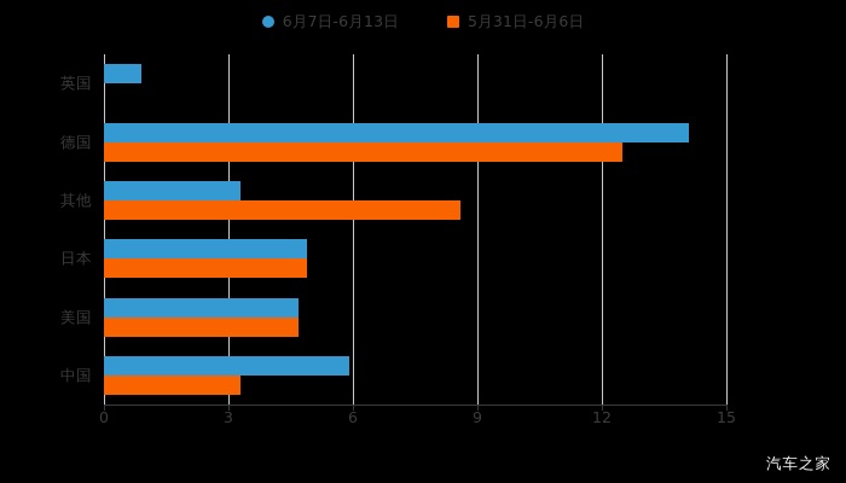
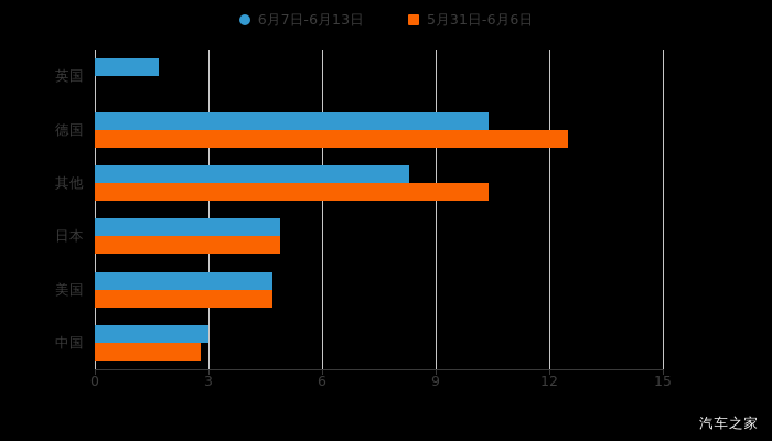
6月7日-6月13日/英国: 0.9 -> 1.7
6月7日-6月13日/德国: 14.1 -> 10.4
6月7日-6月13日/其他: 3.3 -> 8.3
5月31日-6月6日/其他: 8.6 -> 10.4
6月7日-6月13日/中国: 5.9 -> 3.0
5月31日-6月6日/中国: 3.3 -> 2.8
